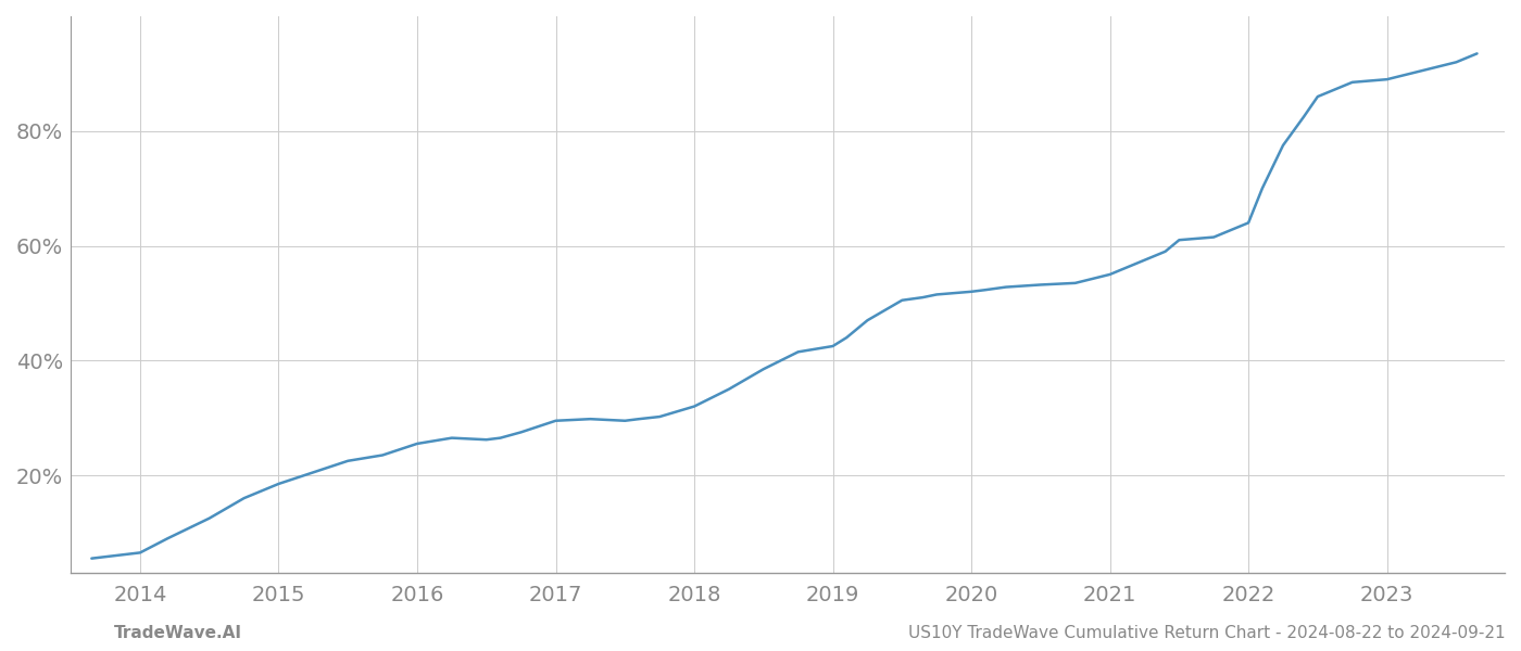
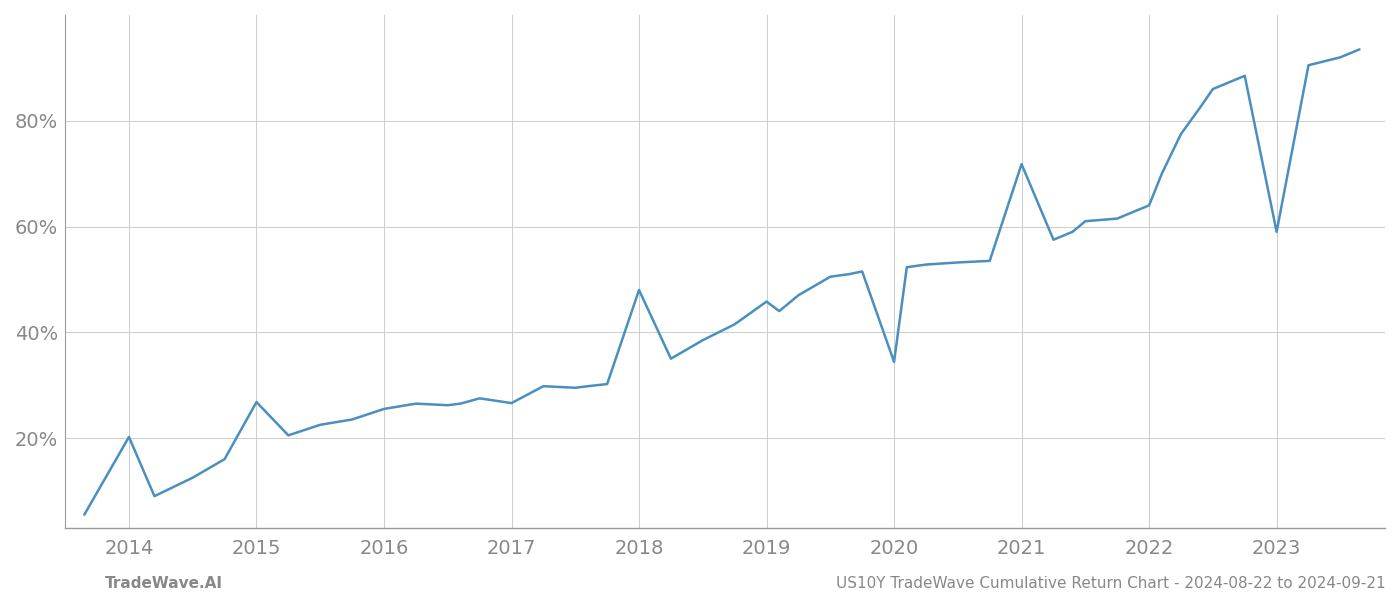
2014: 6.5% -> 20.2%
2015: 18.5% -> 26.8%
2017: 29.5% -> 26.6%
2018: 32.0% -> 48.0%
2019: 42.5% -> 45.8%
2020: 52.0% -> 34.4%
2021: 55.0% -> 71.8%
2023: 89.0% -> 59.0%
